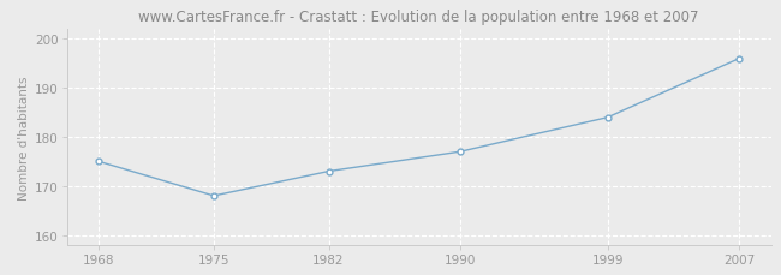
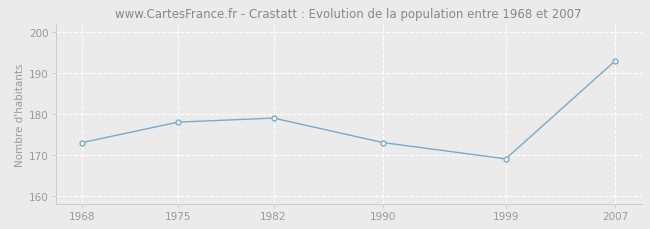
1968: 175 -> 173
1975: 168 -> 178
1982: 173 -> 179
1990: 177 -> 173
1999: 184 -> 169
2007: 196 -> 193
